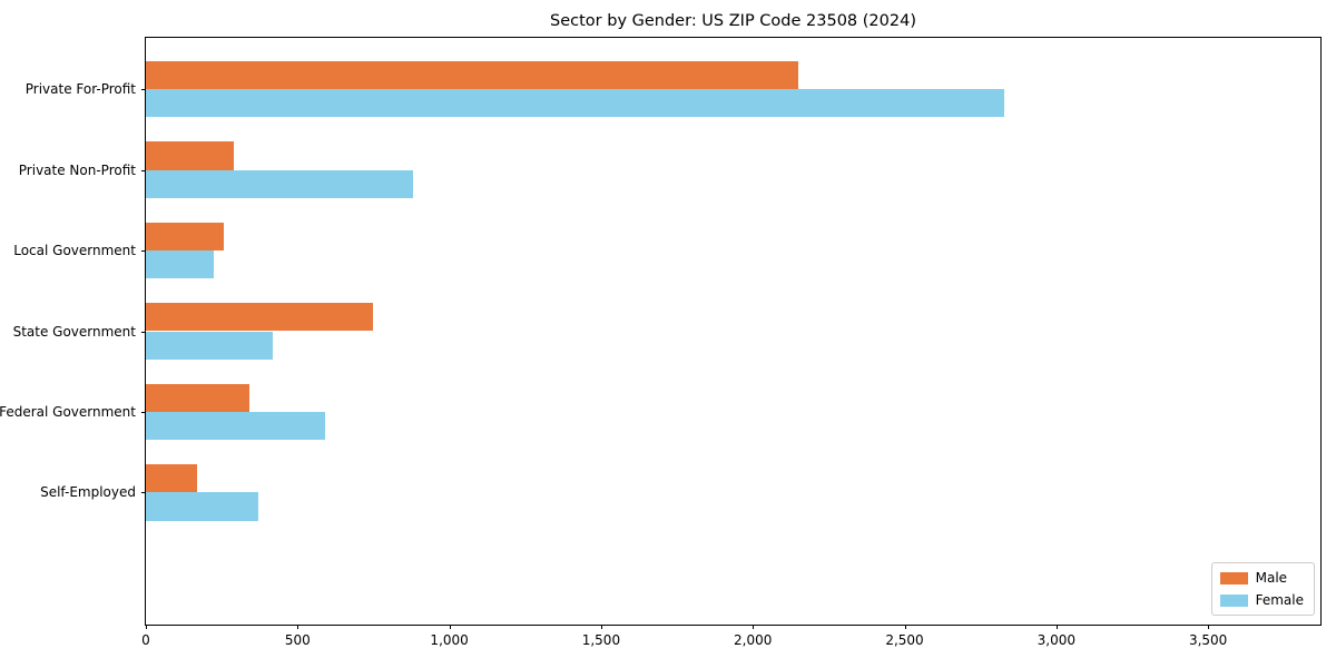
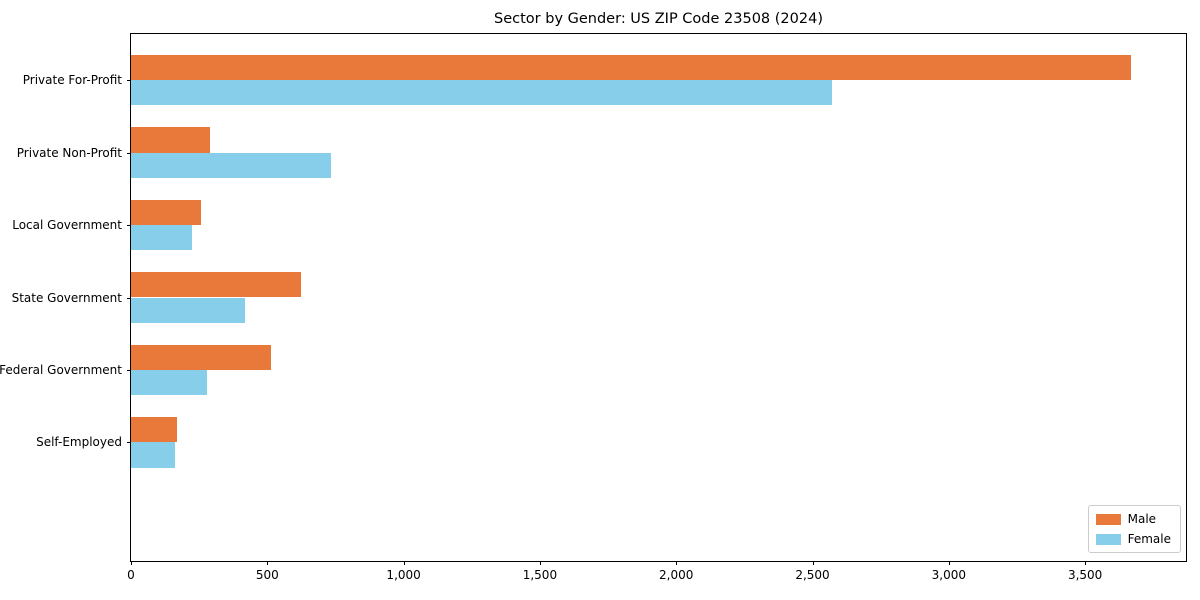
Male/Private For-Profit: 2150 -> 3670
Female/Private For-Profit: 2830 -> 2570
Female/Private Non-Profit: 880 -> 740
Male/State Government: 750 -> 620
Male/Federal Government: 340 -> 520
Female/Federal Government: 590 -> 280
Female/Self-Employed: 370 -> 160
